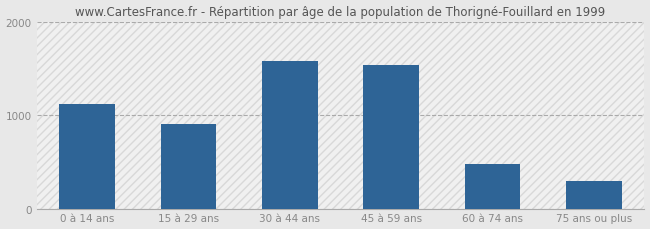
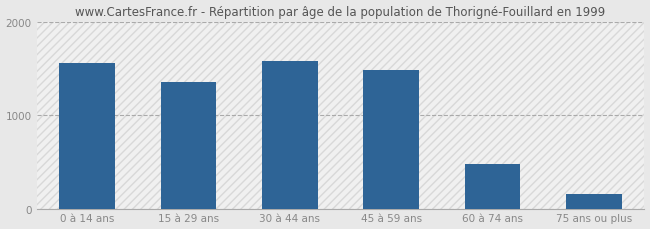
0 à 14 ans: 1120 -> 1550
15 à 29 ans: 900 -> 1350
45 à 59 ans: 1540 -> 1480
75 ans ou plus: 300 -> 150
